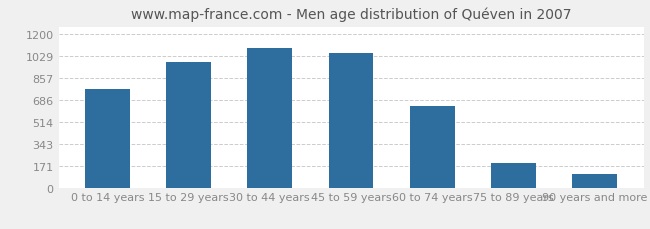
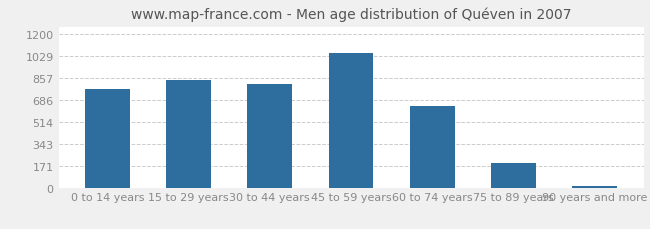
15 to 29 years: 980 -> 840
30 to 44 years: 1090 -> 810
90 years and more: 110 -> 10
